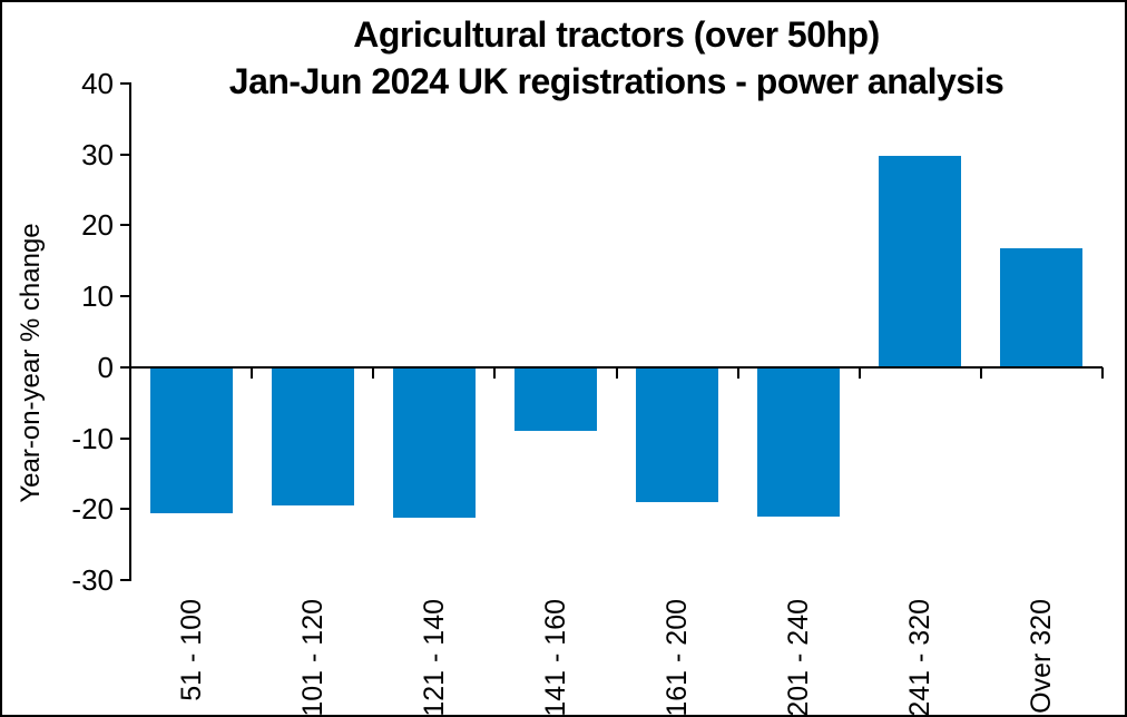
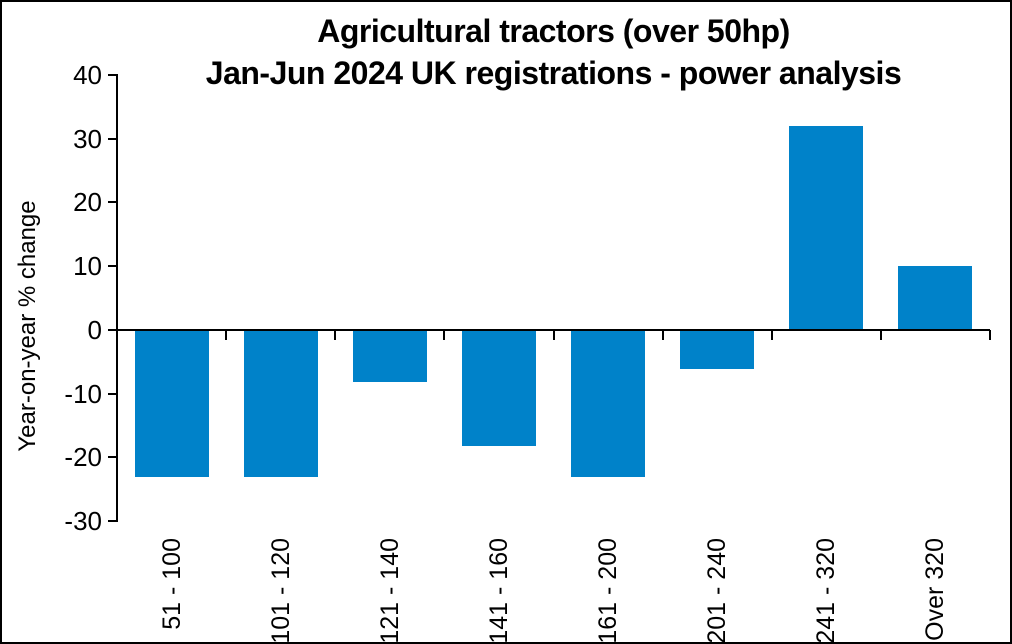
51 - 100: -20 -> -23
101 - 120: -19 -> -23
121 - 140: -21 -> -8
141 - 160: -9 -> -18
161 - 200: -19 -> -23
201 - 240: -21 -> -6
241 - 320: 30 -> 32
Over 320: 17 -> 10
